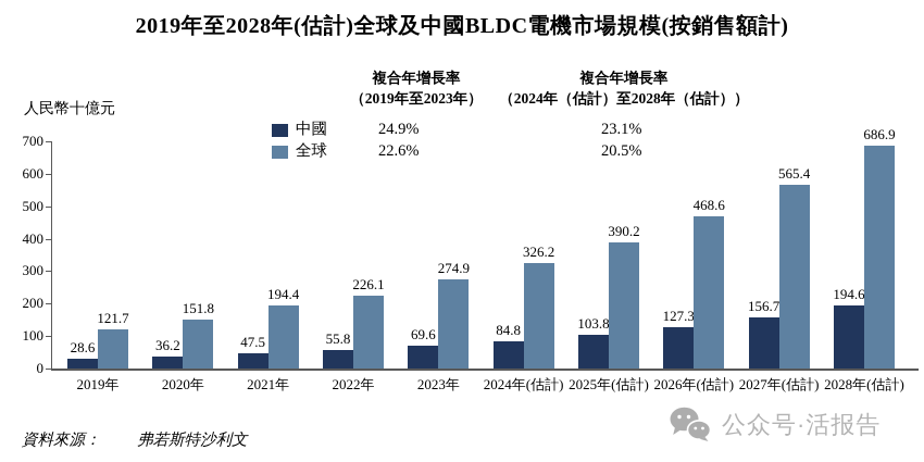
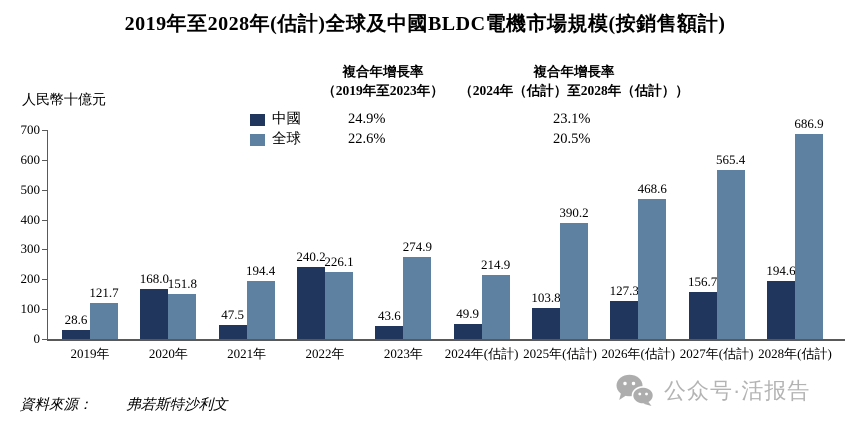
中國/2020年: 36.2 -> 168.0
中國/2022年: 55.8 -> 240.2
中國/2023年: 69.6 -> 43.6
中國/2024年(估計): 84.8 -> 49.9
全球/2024年(估計): 326.2 -> 214.9
